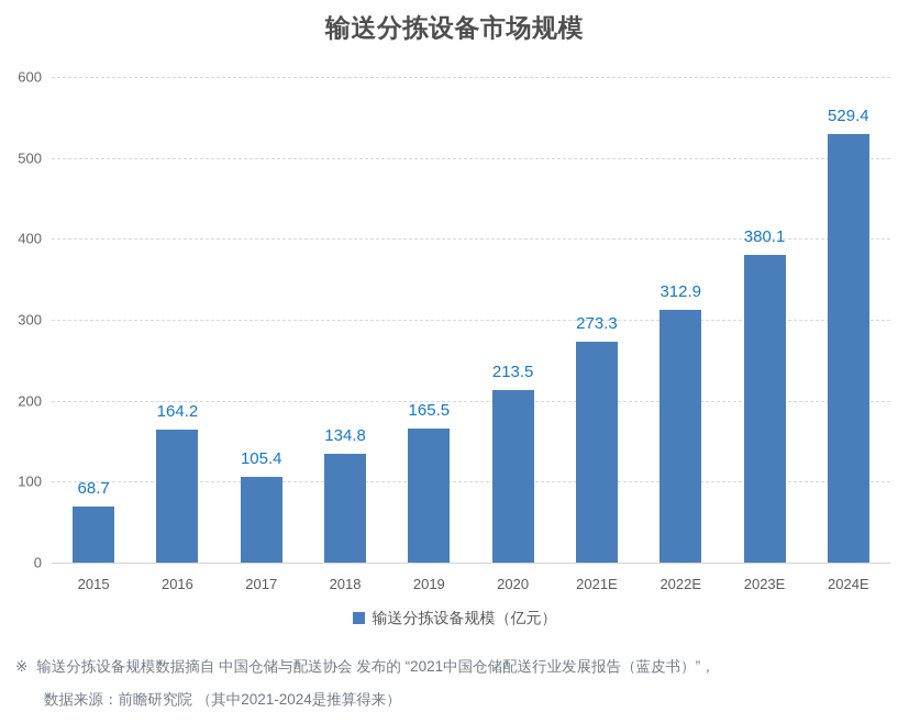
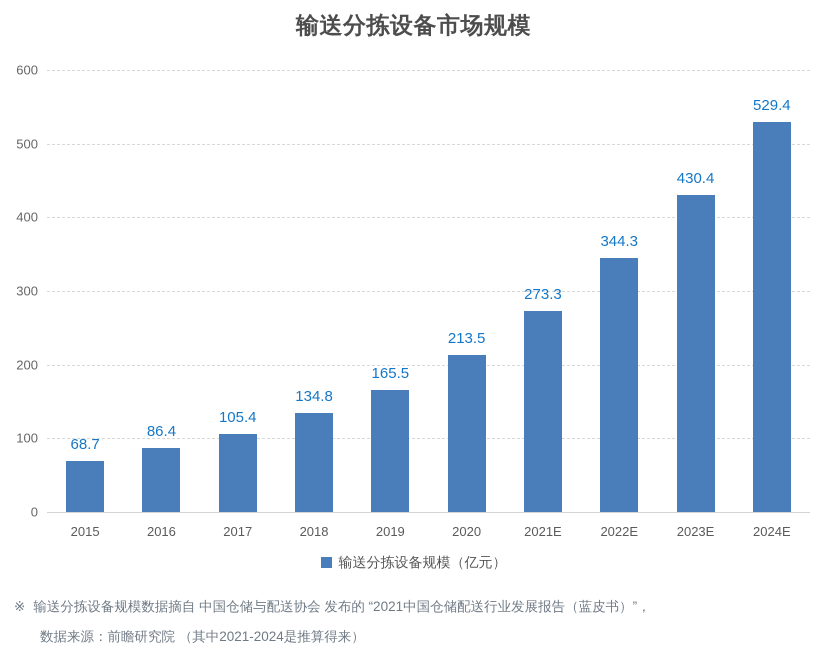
2016: 164.2 -> 86.4
2022E: 312.9 -> 344.3
2023E: 380.1 -> 430.4
